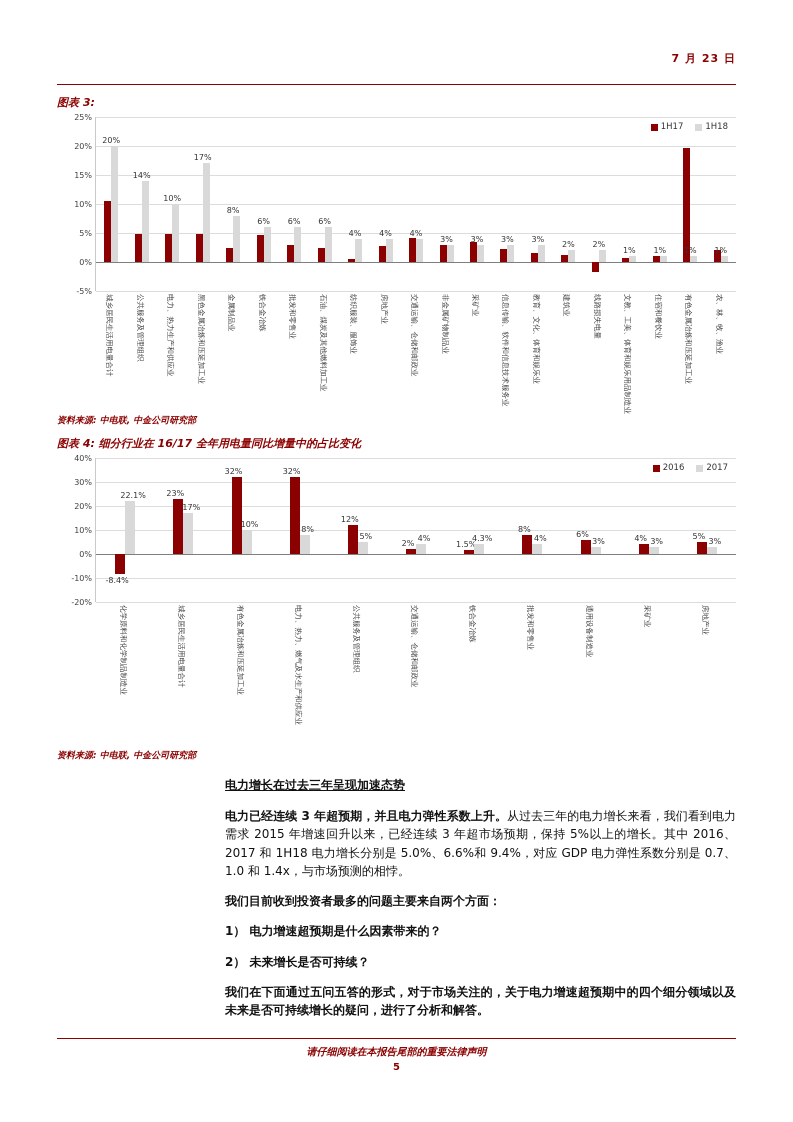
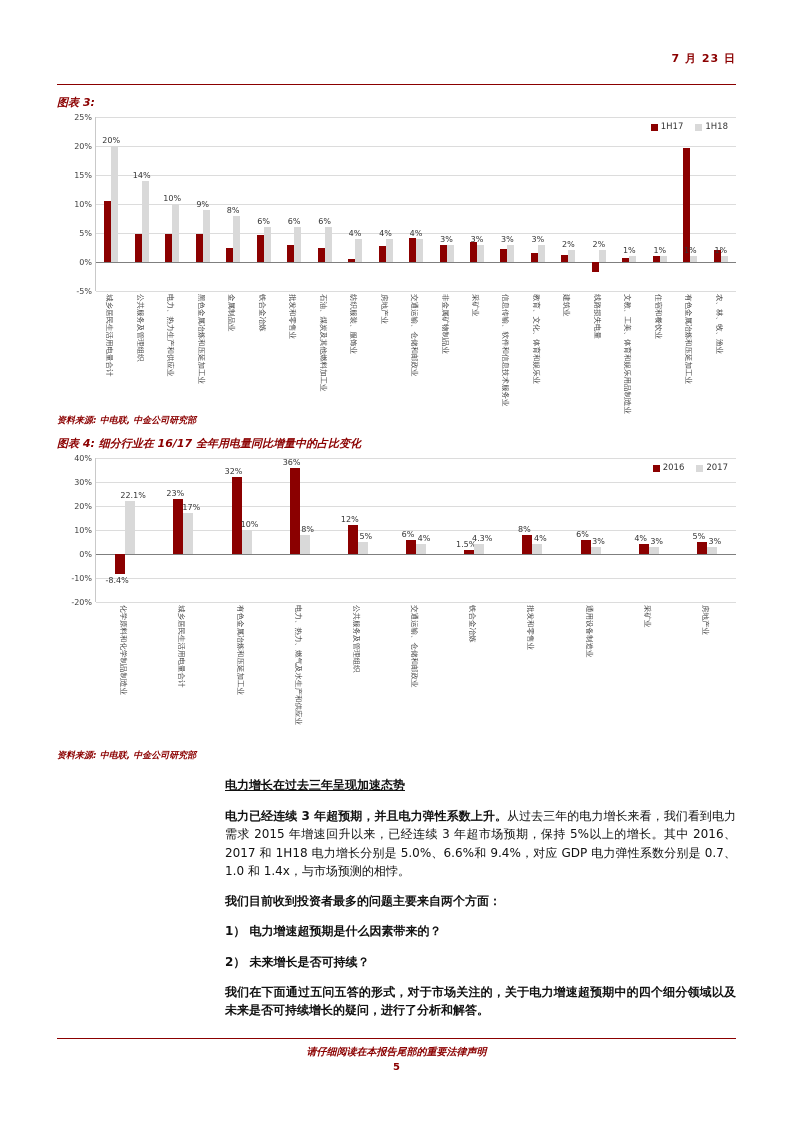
图表 3:/1H18/黑色金属冶炼和压延加工业: 17% -> 9%
图表 4: 细分行业在 16/17 全年用电量同比增量中的占比变化/2016/电力、热力、燃气及水生产和供应业: 32% -> 36%
图表 4: 细分行业在 16/17 全年用电量同比增量中的占比变化/2016/交通运输、仓储和邮政业: 2% -> 6%
